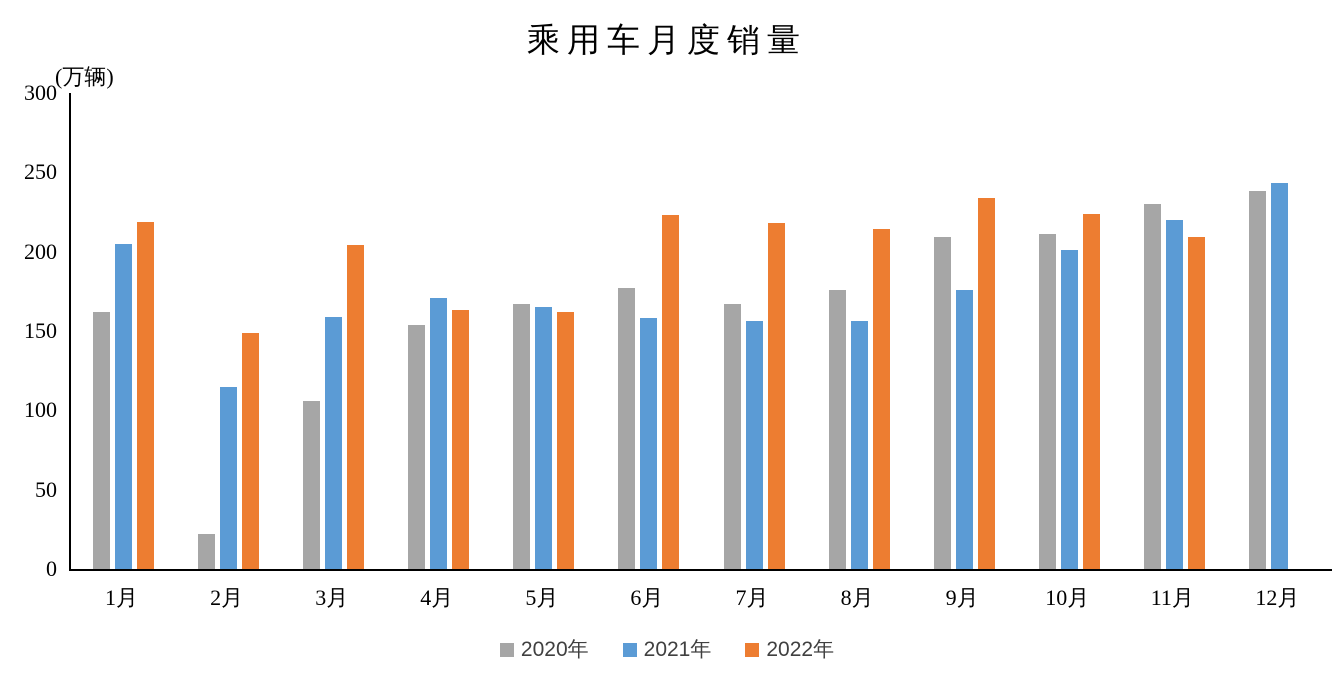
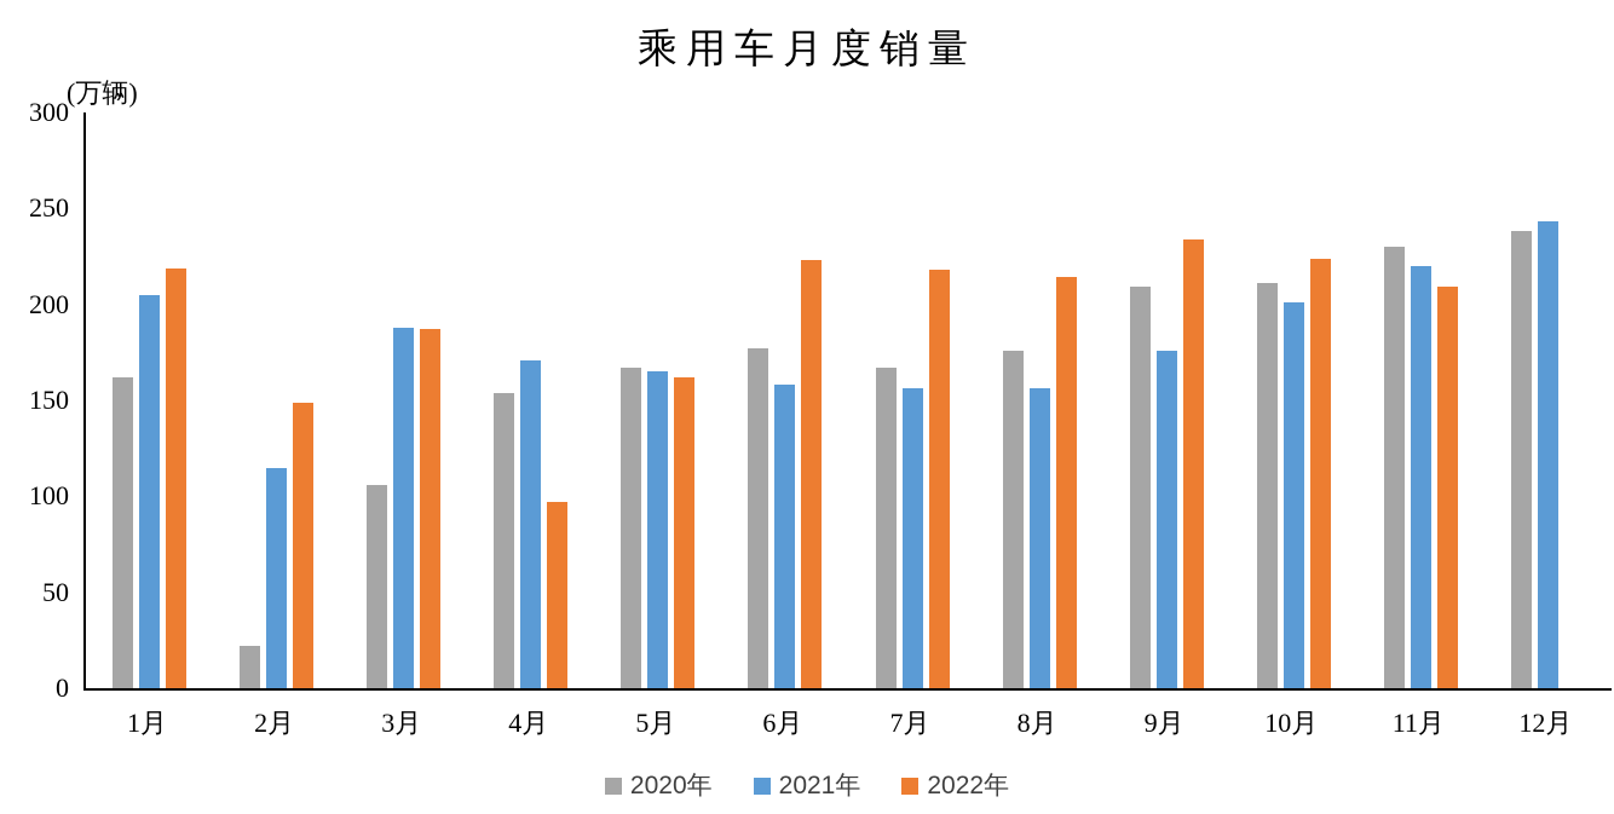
2021年/3月: 159 -> 188
2022年/3月: 204 -> 187
2022年/4月: 163 -> 97
